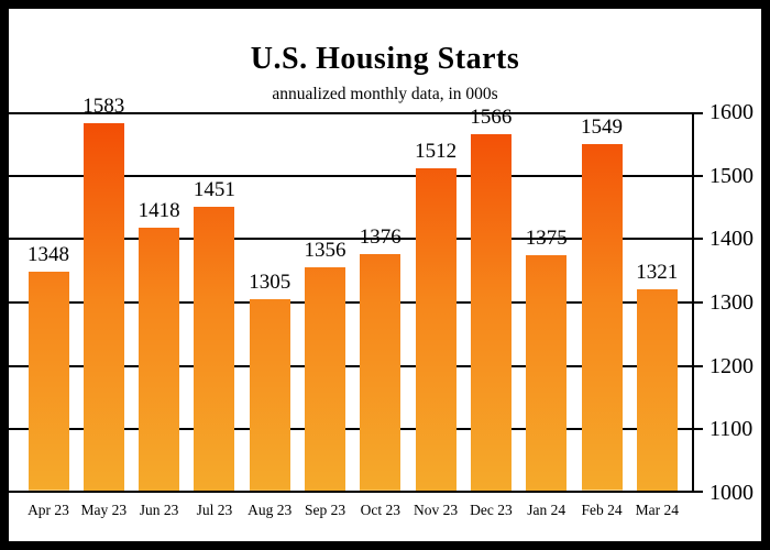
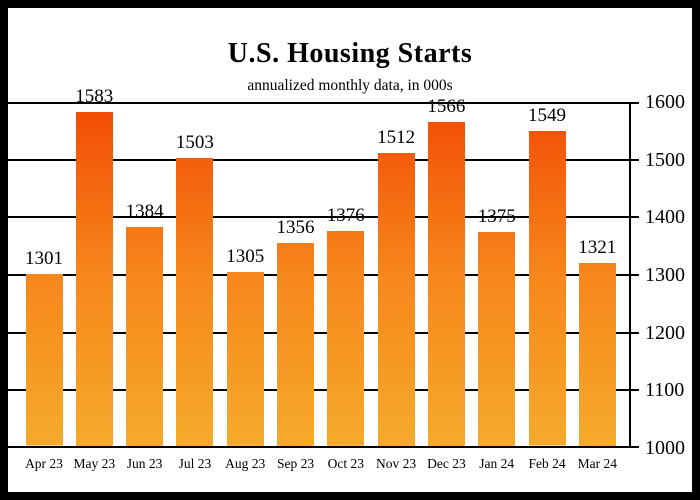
Apr 23: 1348 -> 1301
Jun 23: 1418 -> 1384
Jul 23: 1451 -> 1503
